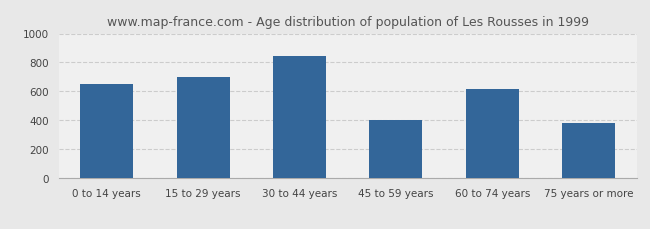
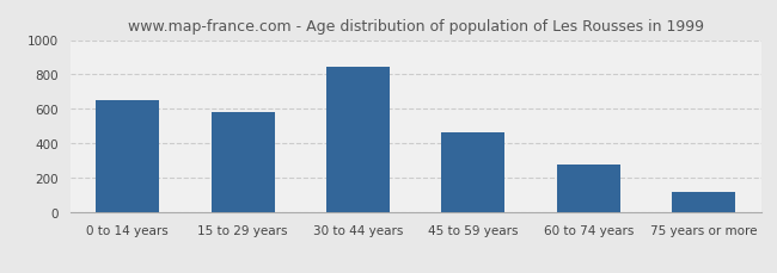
15 to 29 years: 700 -> 580
45 to 59 years: 400 -> 460
60 to 74 years: 620 -> 280
75 years or more: 380 -> 120
